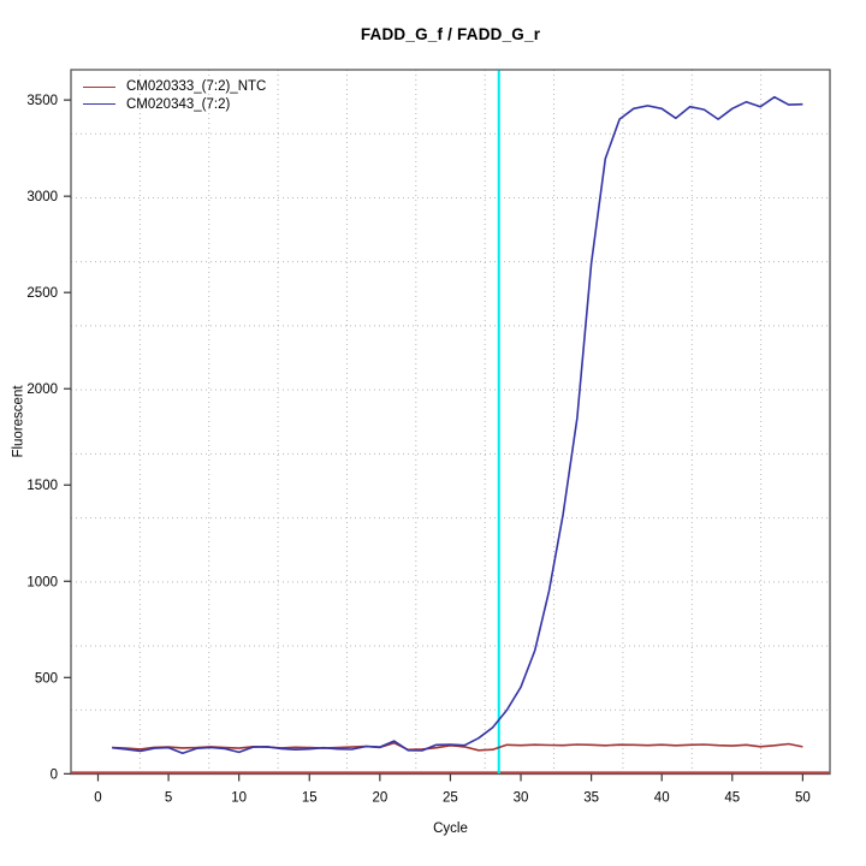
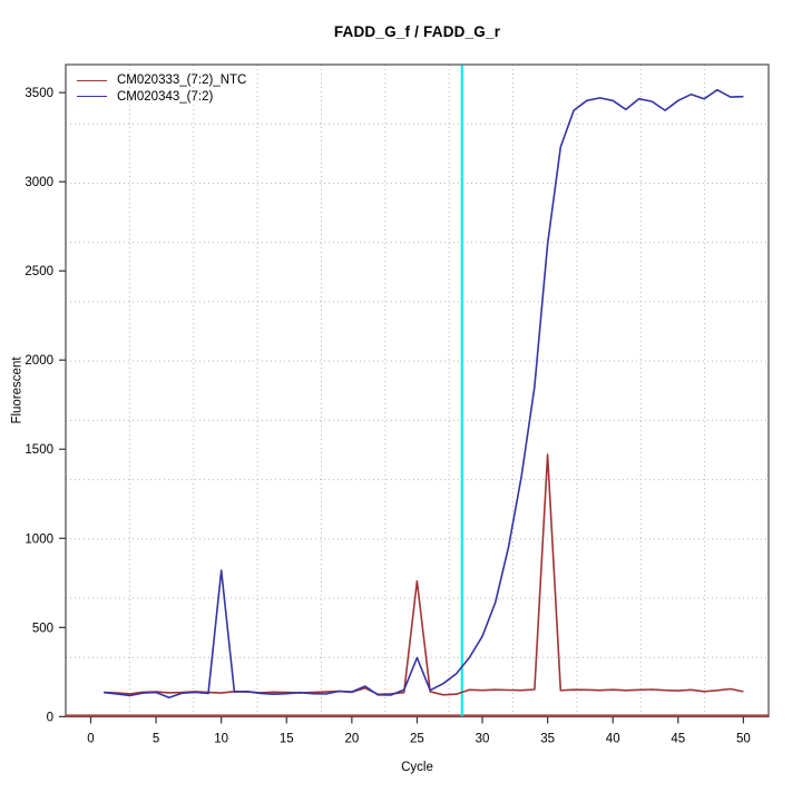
CM020343_(7:2)/10: 110 -> 820
CM020333_(7:2)_NTC/25: 150 -> 760
CM020343_(7:2)/25: 150 -> 330
CM020333_(7:2)_NTC/35: 150 -> 1470
